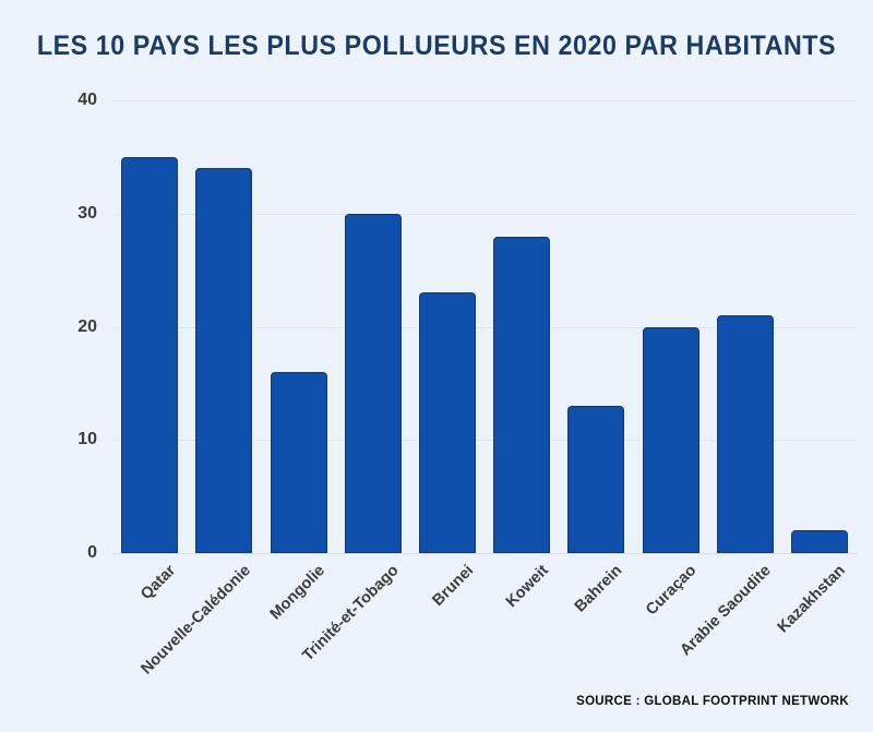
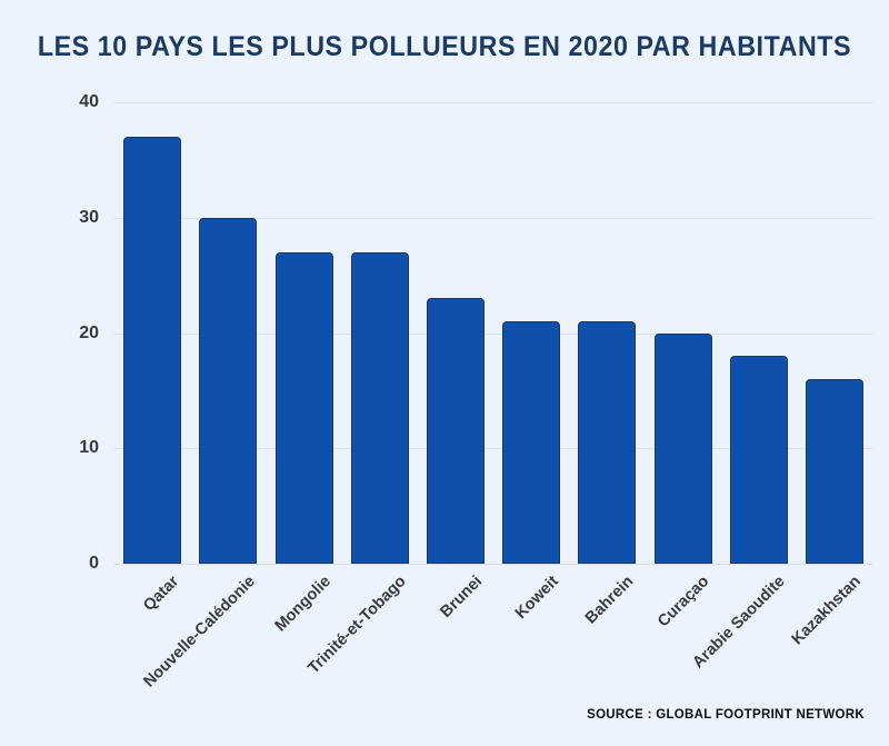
Qatar: 35 -> 37
Nouvelle-Calédonie: 34 -> 30
Mongolie: 16 -> 27
Trinité-et-Tobago: 30 -> 27
Koweit: 28 -> 21
Bahrein: 13 -> 21
Arabie Saoudite: 21 -> 18
Kazakhstan: 2 -> 16
